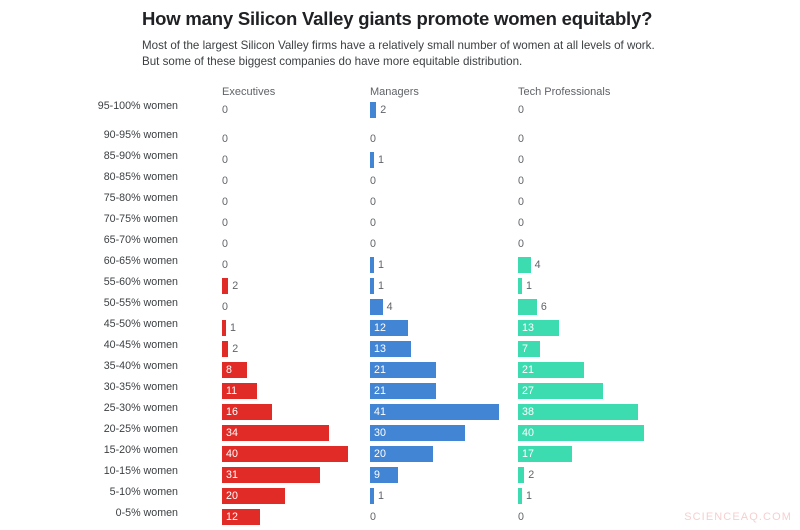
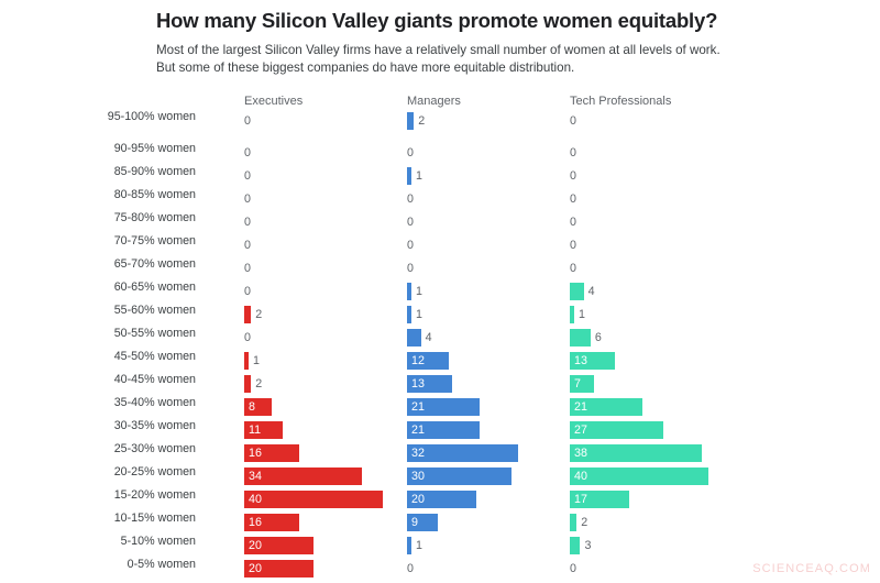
Managers/25-30% women: 41 -> 32
Executives/10-15% women: 31 -> 16
Tech Professionals/5-10% women: 1 -> 3
Executives/0-5% women: 12 -> 20
